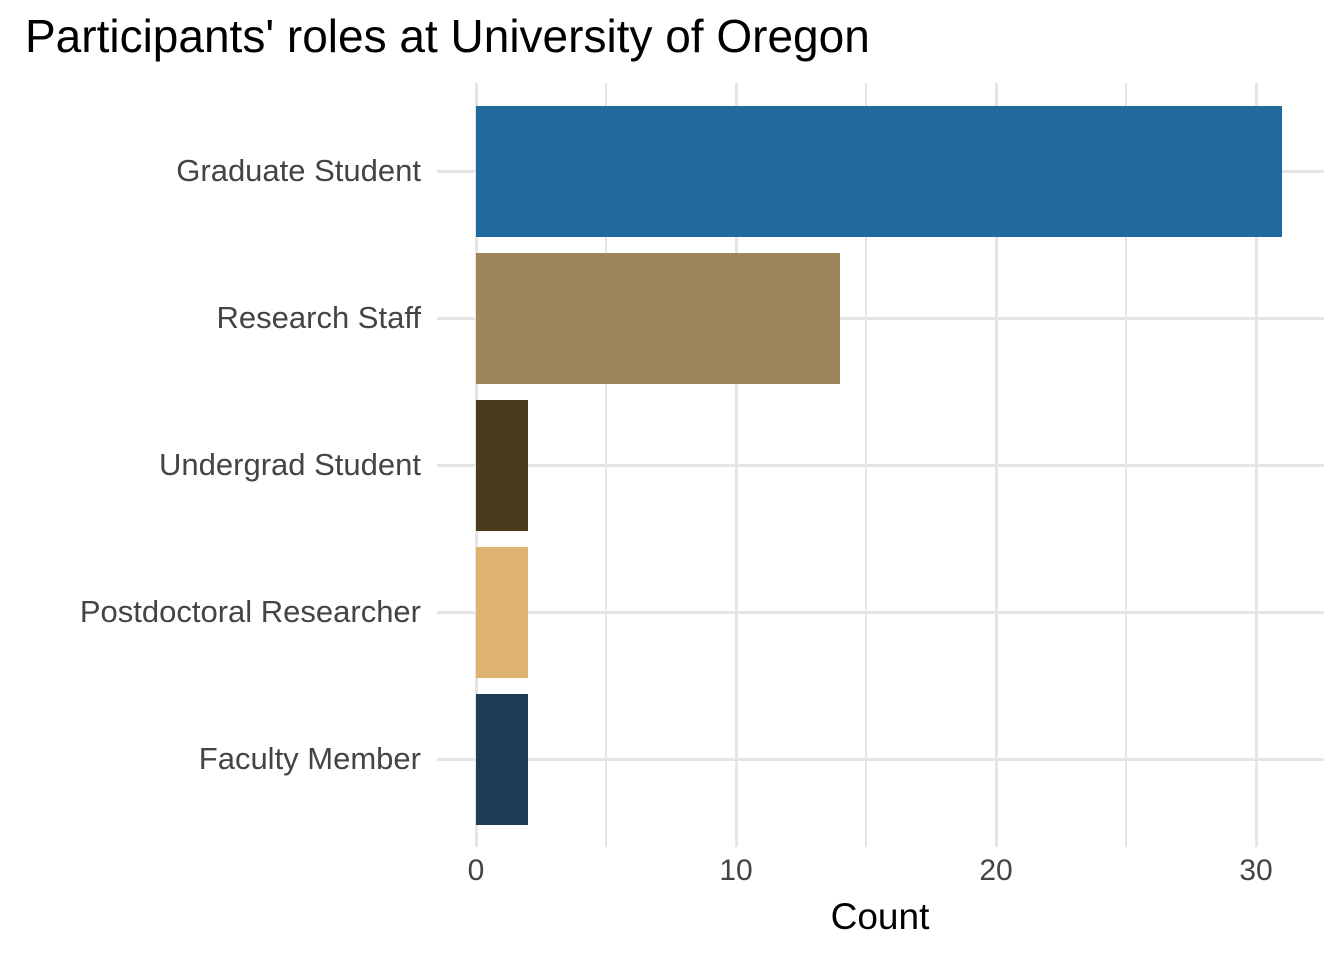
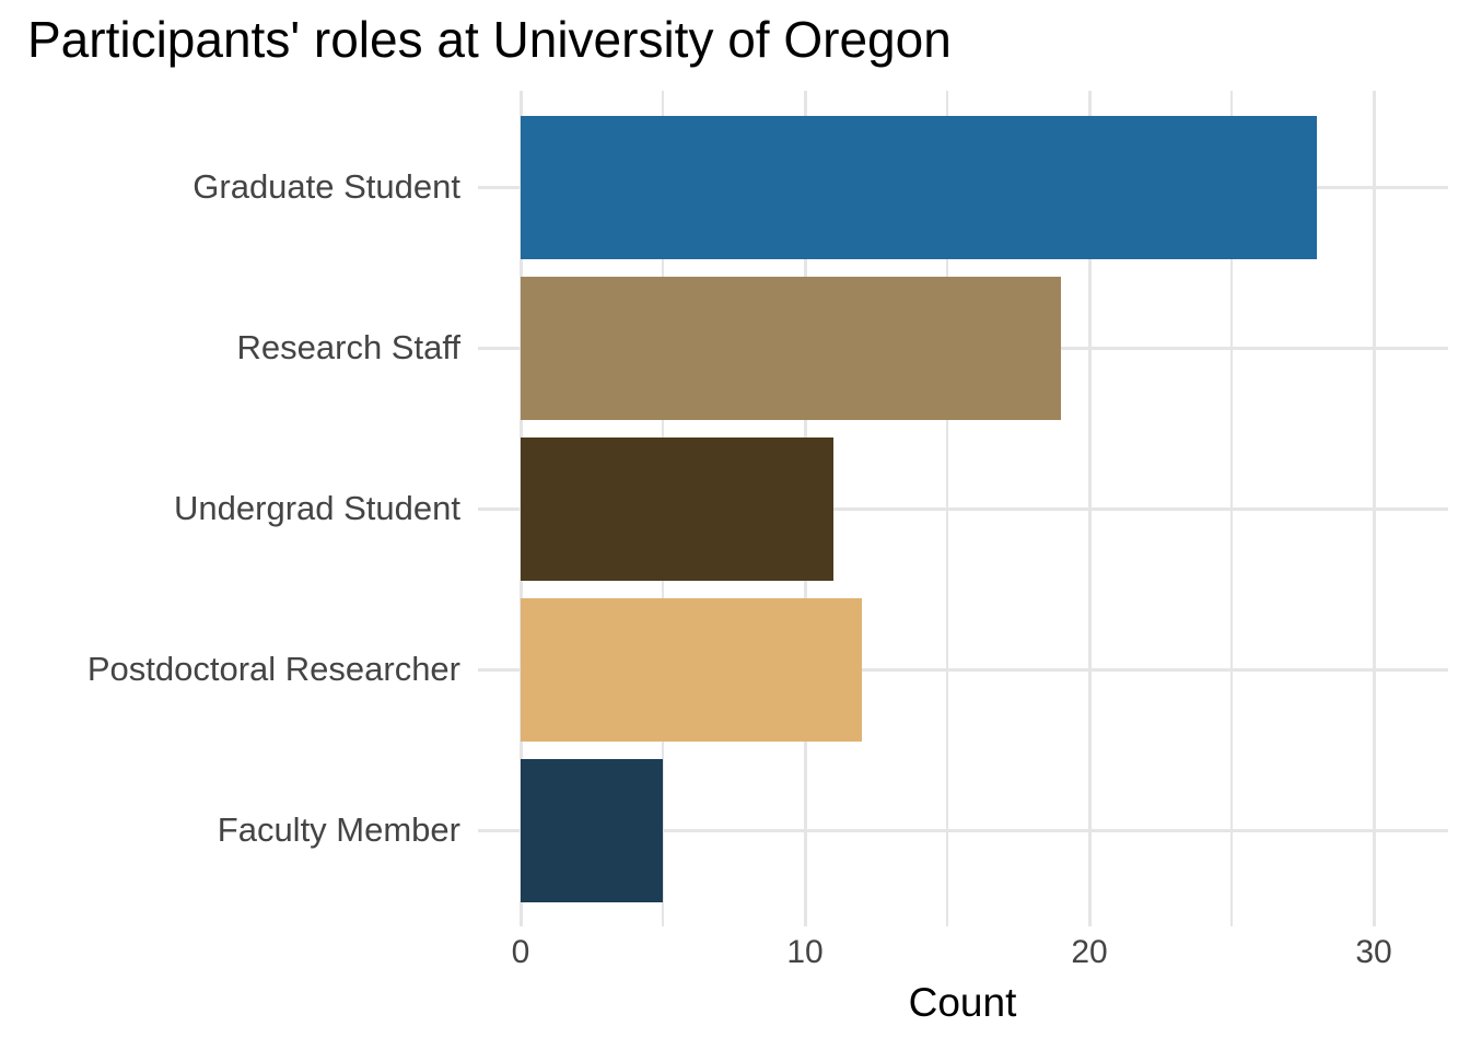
Graduate Student: 31 -> 28
Research Staff: 14 -> 19
Undergrad Student: 2 -> 11
Postdoctoral Researcher: 2 -> 12
Faculty Member: 2 -> 5
